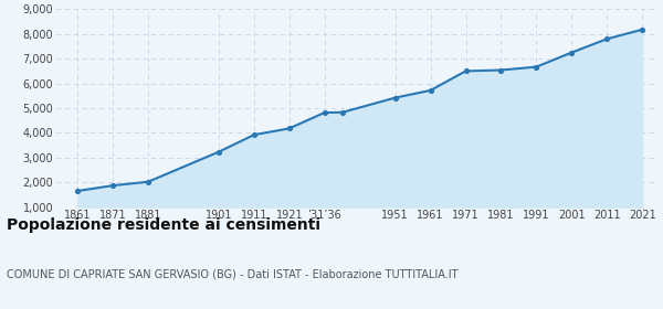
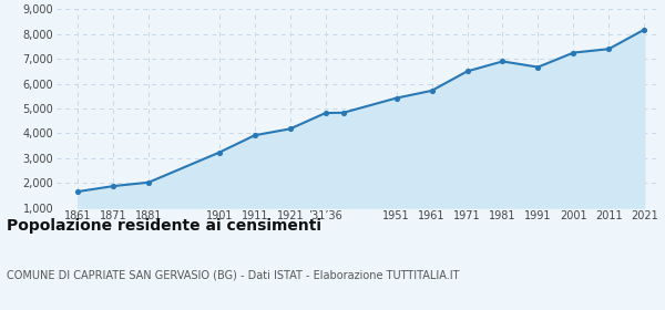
1981: 6,540 -> 6,900
2011: 7,800 -> 7,400
